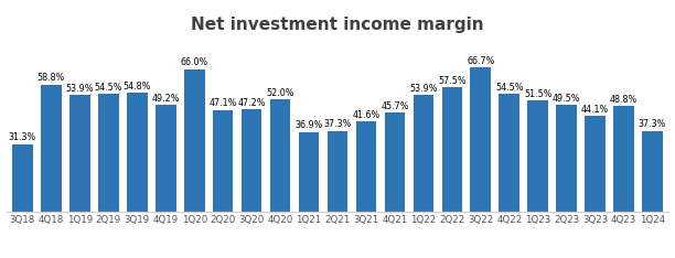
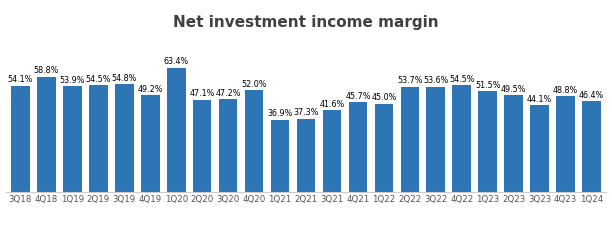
3Q18: 31.3% -> 54.1%
1Q20: 66.0% -> 63.4%
1Q22: 53.9% -> 45.0%
2Q22: 57.5% -> 53.7%
3Q22: 66.7% -> 53.6%
1Q24: 37.3% -> 46.4%
